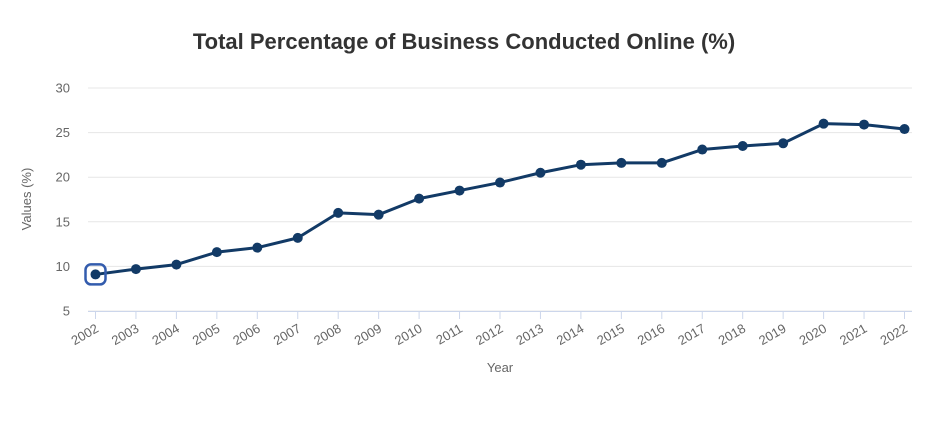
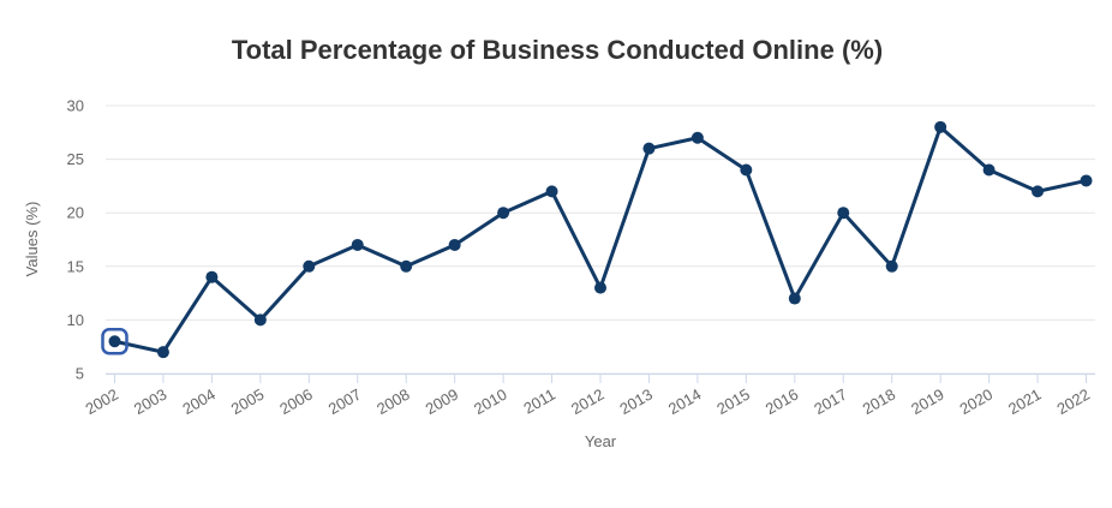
2002: 9 -> 8
2003: 10 -> 7
2004: 10 -> 14
2005: 12 -> 10
2006: 12 -> 15
2007: 13 -> 17
2008: 16 -> 15
2009: 16 -> 17
2010: 18 -> 20
2011: 18 -> 22
2012: 19 -> 13
2013: 20 -> 26
2014: 21 -> 27
2015: 22 -> 24
2016: 22 -> 12
2017: 23 -> 20
2018: 24 -> 15
2019: 24 -> 28
2020: 26 -> 24
2021: 26 -> 22
2022: 25 -> 23
